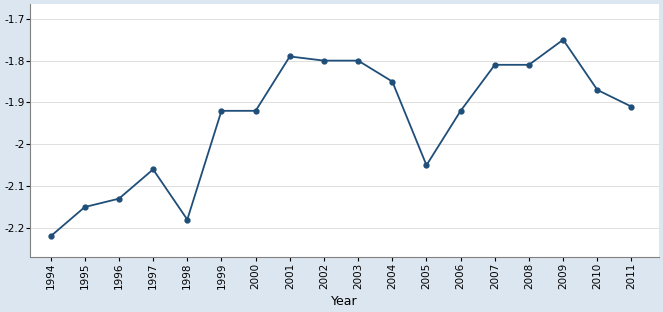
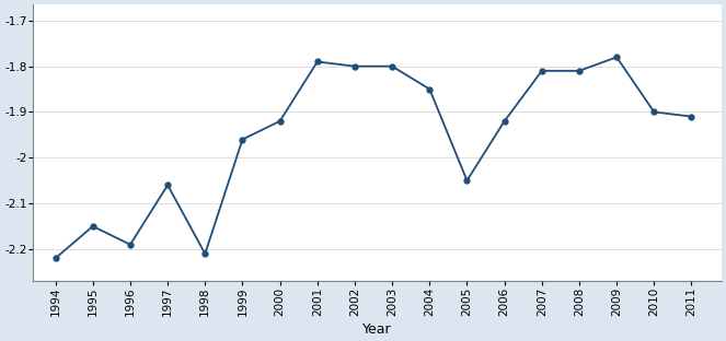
1996: -2.13 -> -2.19
1998: -2.18 -> -2.21
1999: -1.92 -> -1.96
2009: -1.75 -> -1.78
2010: -1.87 -> -1.90
